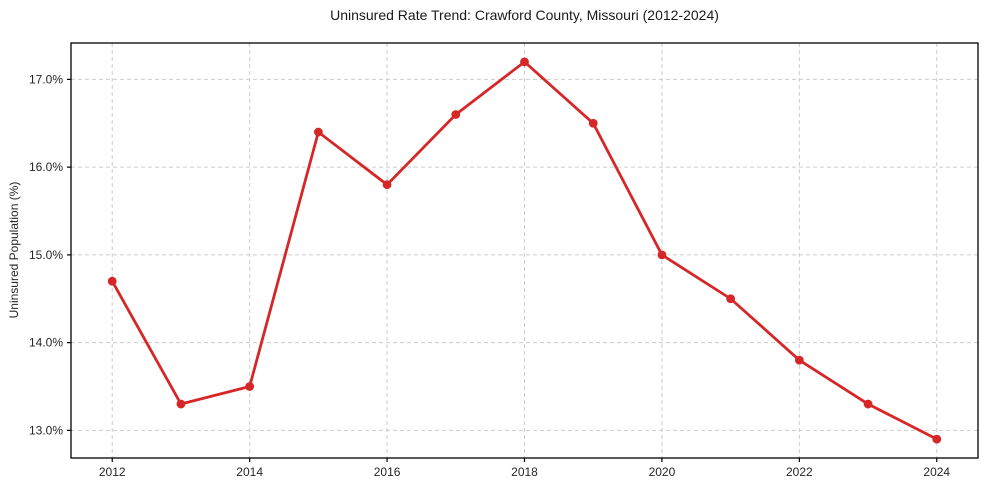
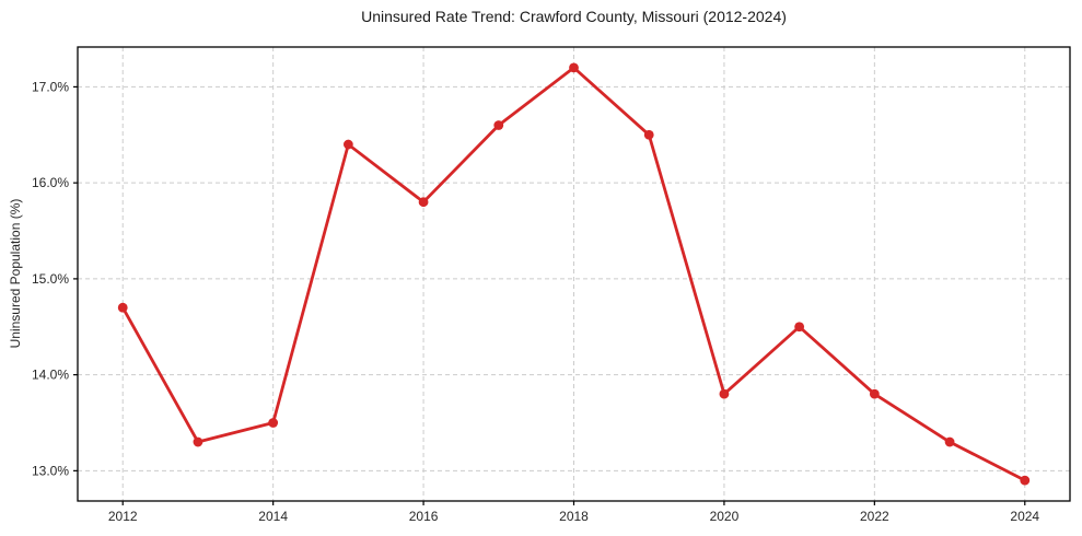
2020: 15.0% -> 13.8%
